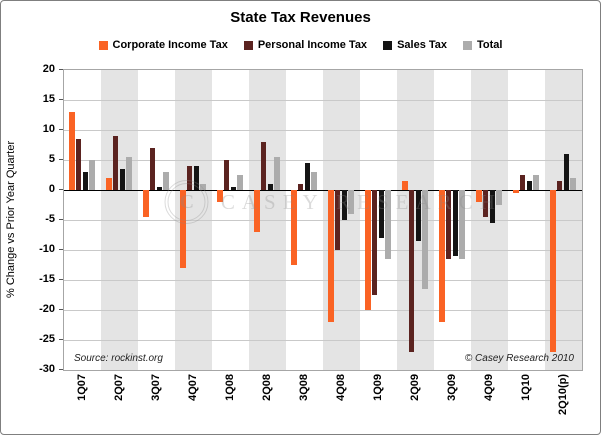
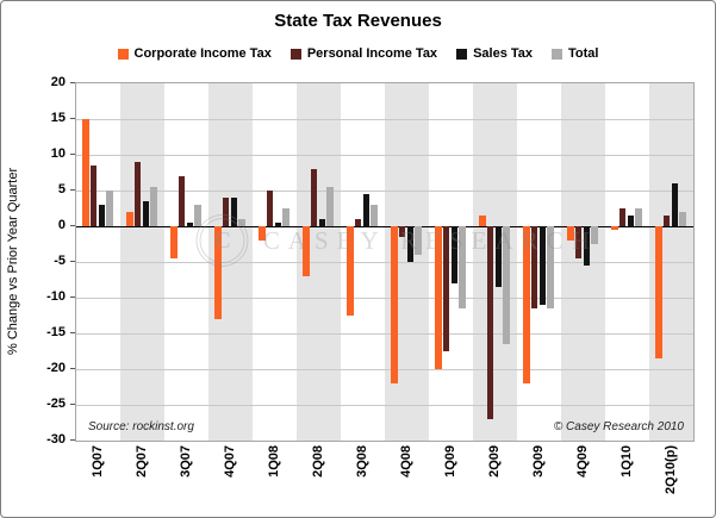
Corporate Income Tax/1Q07: 13 -> 15
Personal Income Tax/4Q08: -10 -> -2
Corporate Income Tax/2Q10(p): -27 -> -18
